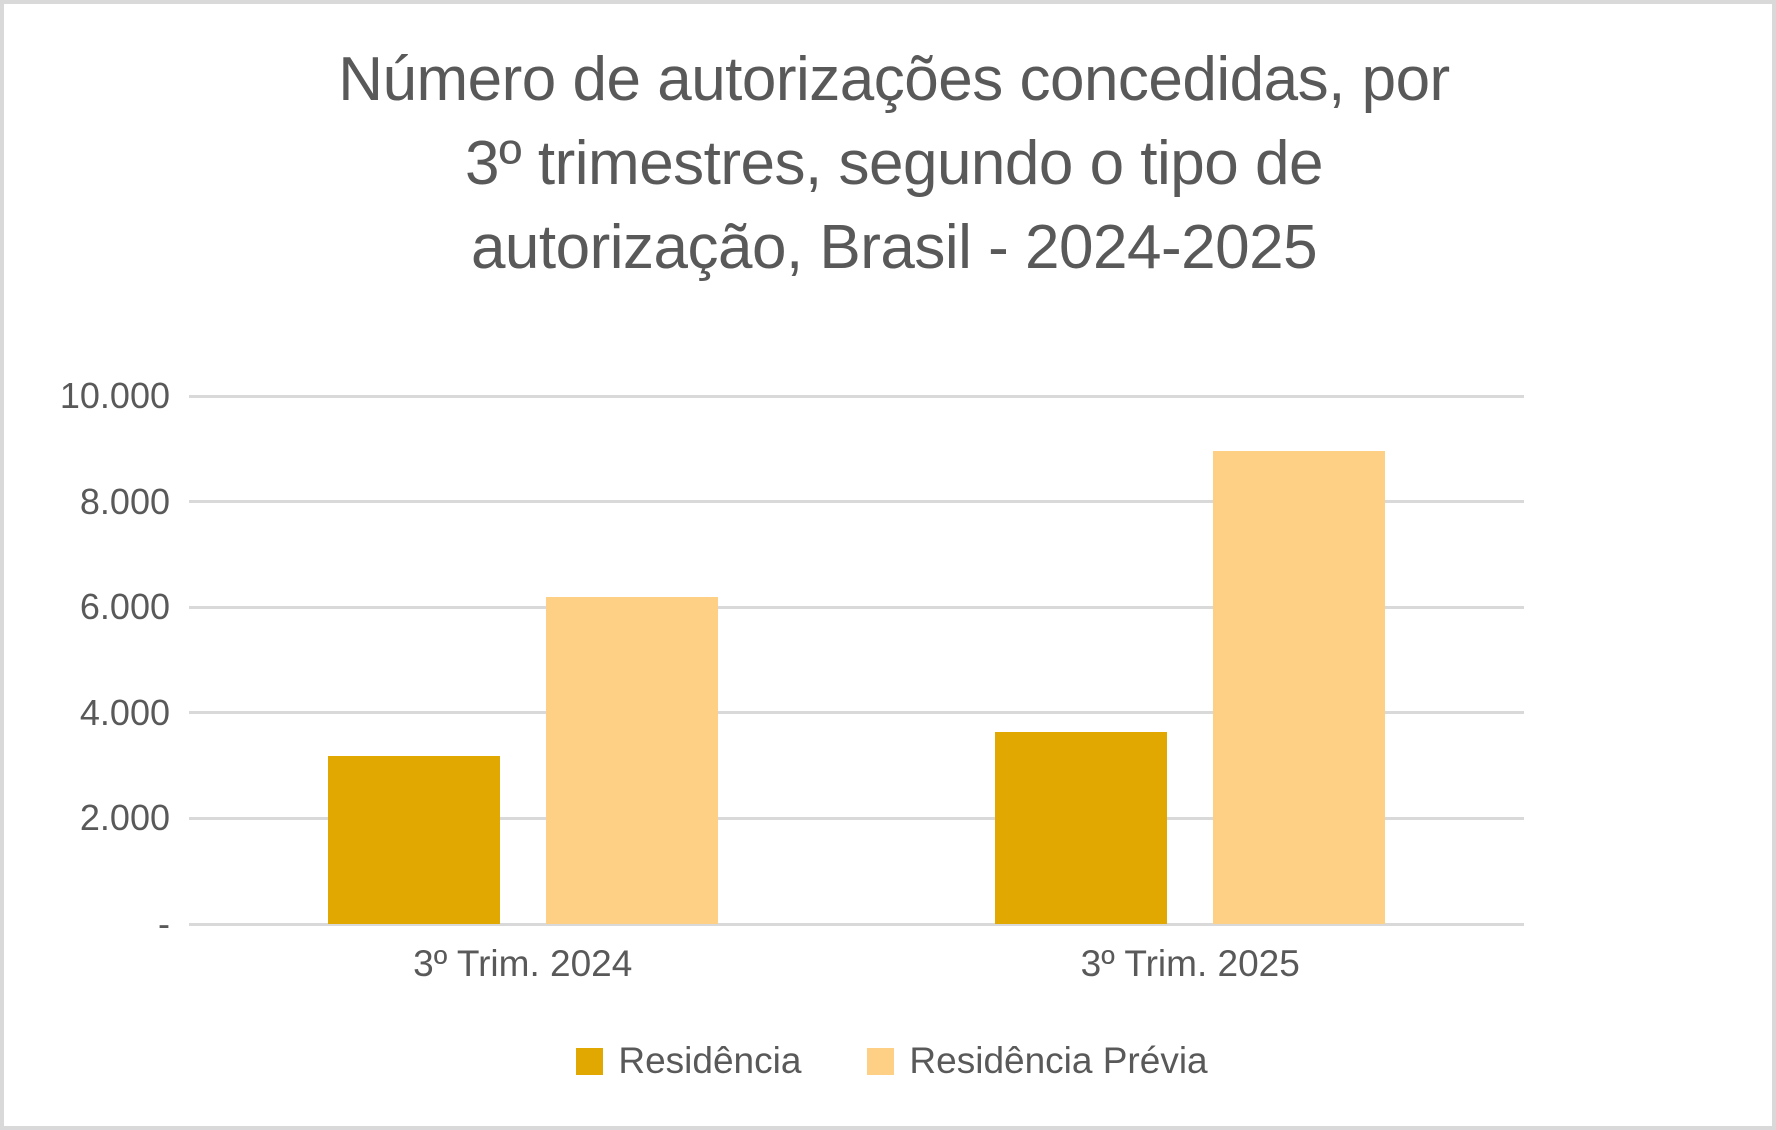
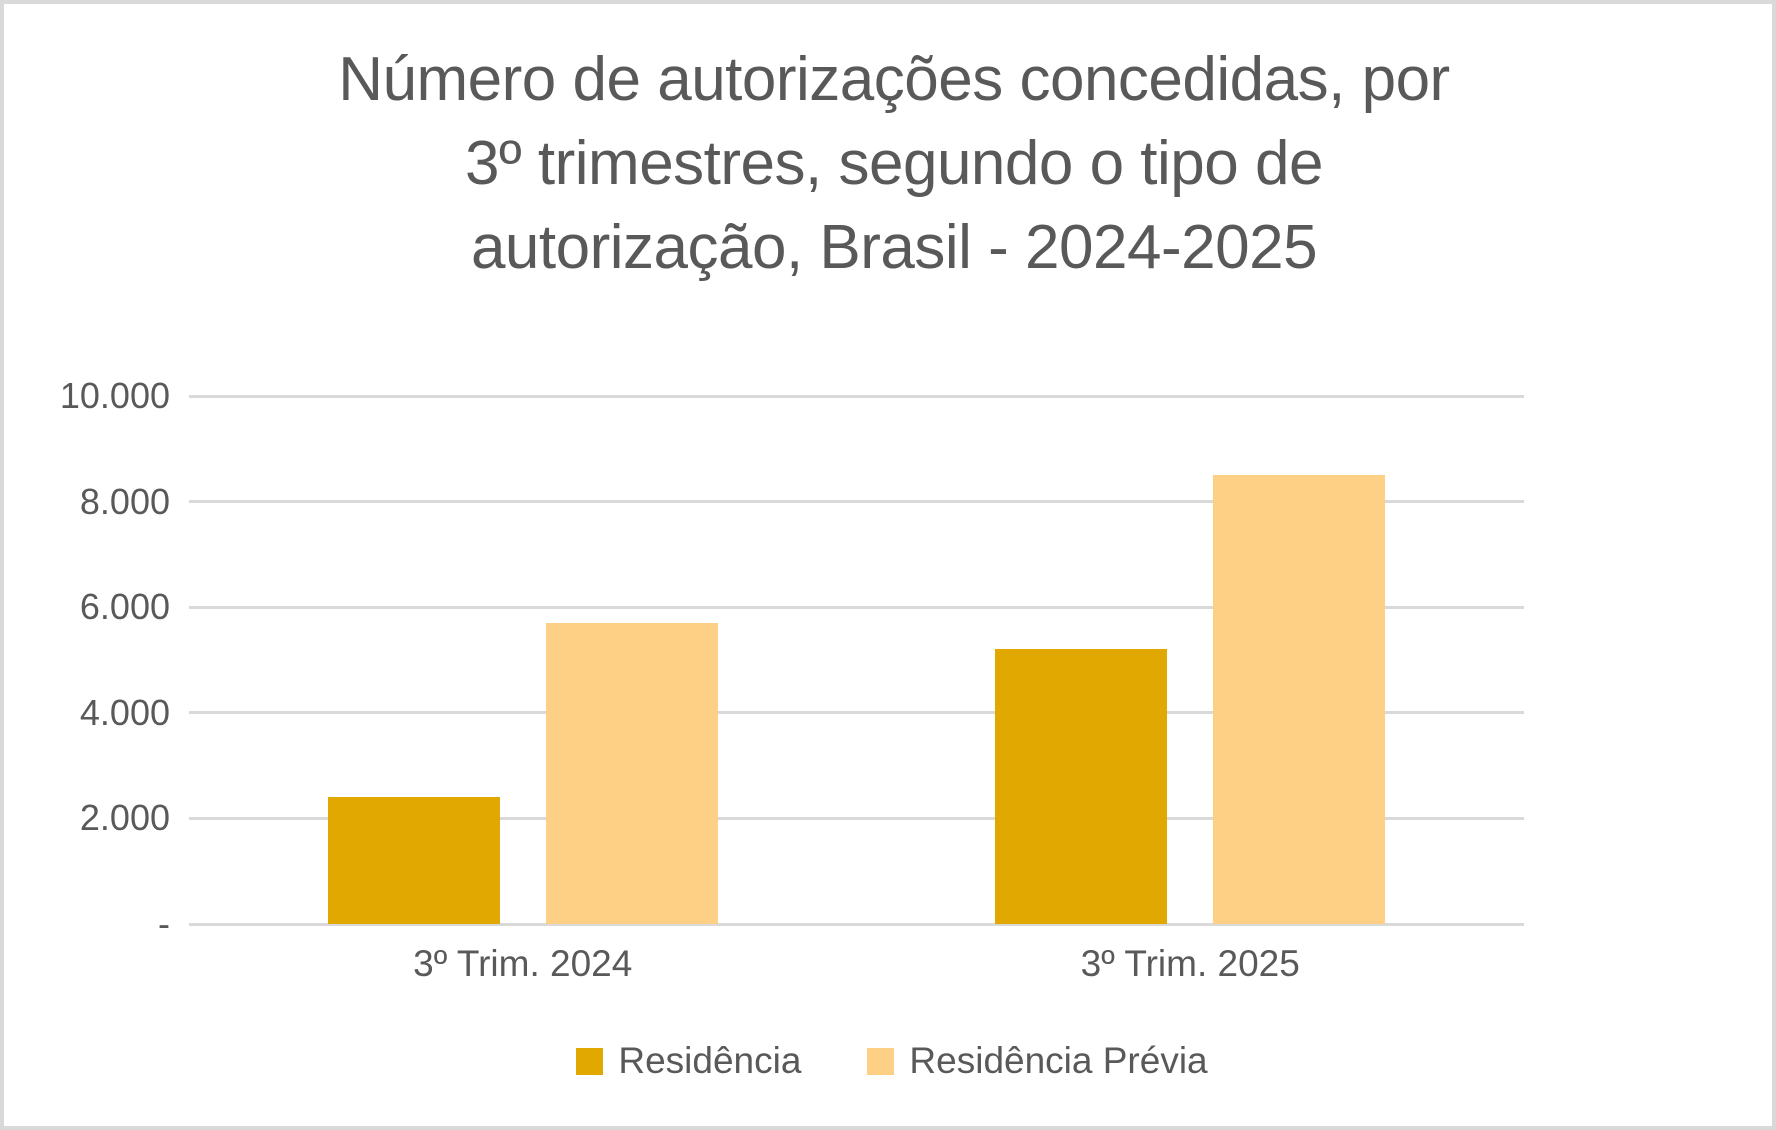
Residência/3º Trim. 2024: 3200 -> 2400
Residência Prévia/3º Trim. 2024: 6200 -> 5700
Residência/3º Trim. 2025: 3600 -> 5200
Residência Prévia/3º Trim. 2025: 9000 -> 8500
